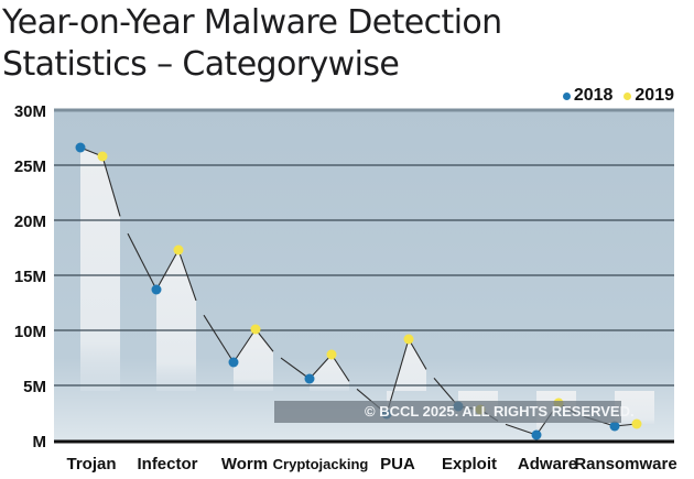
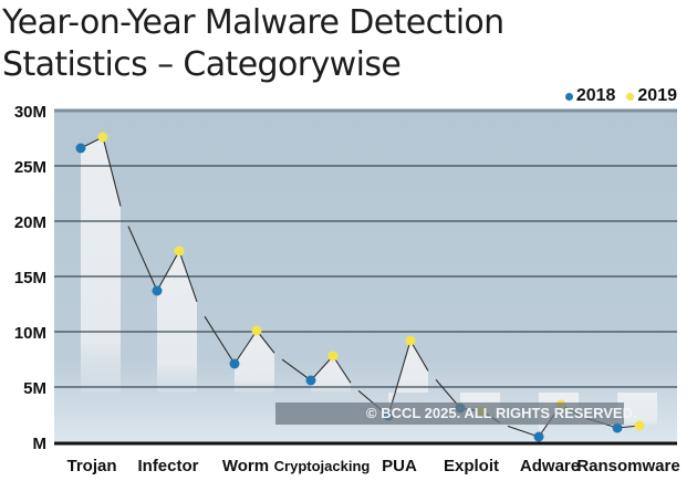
2019/Trojan: 25.8M -> 27.6M
